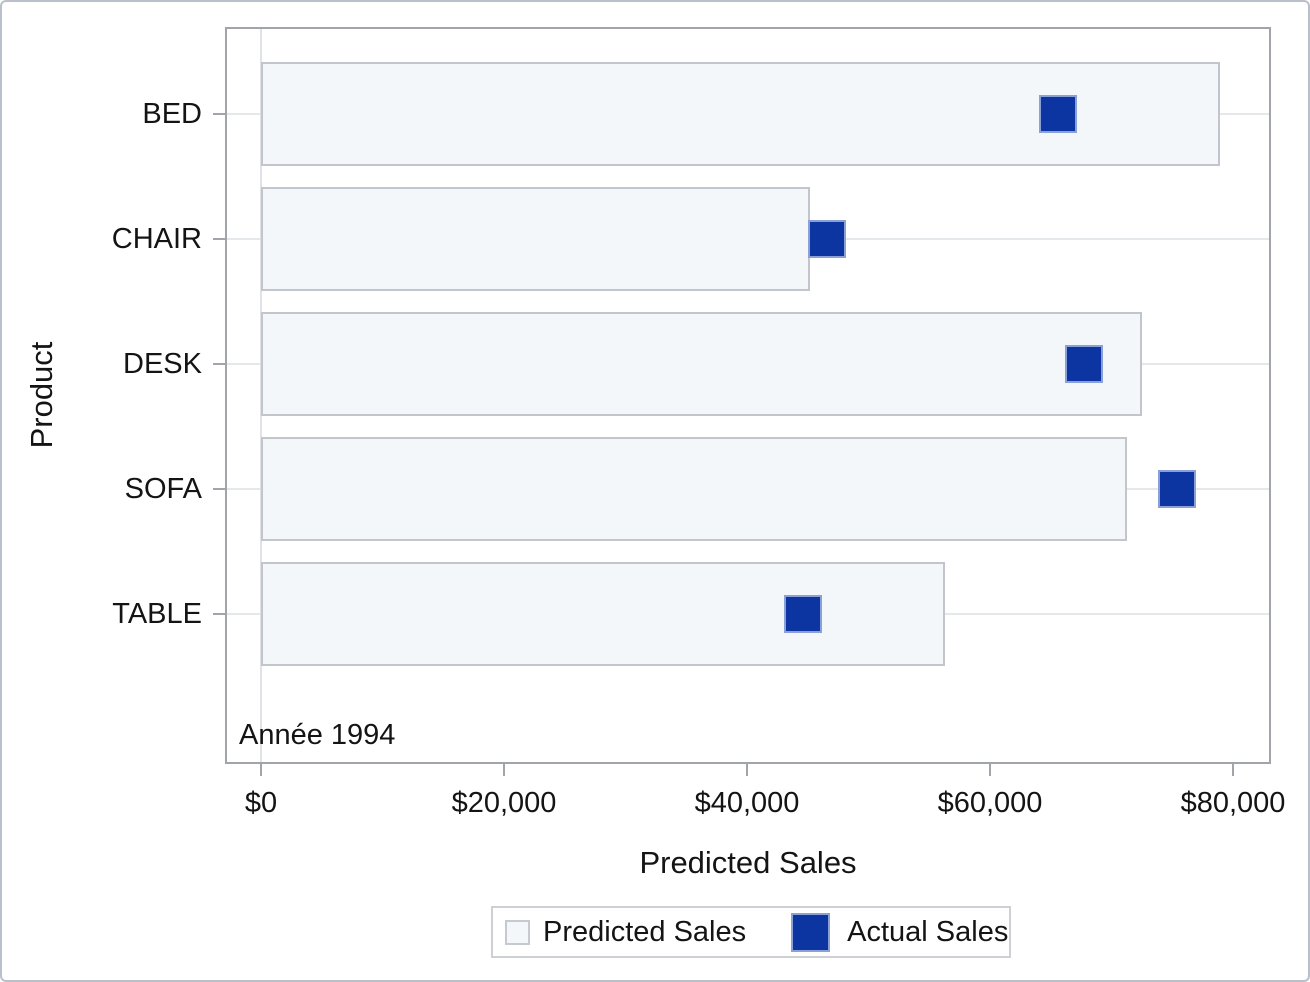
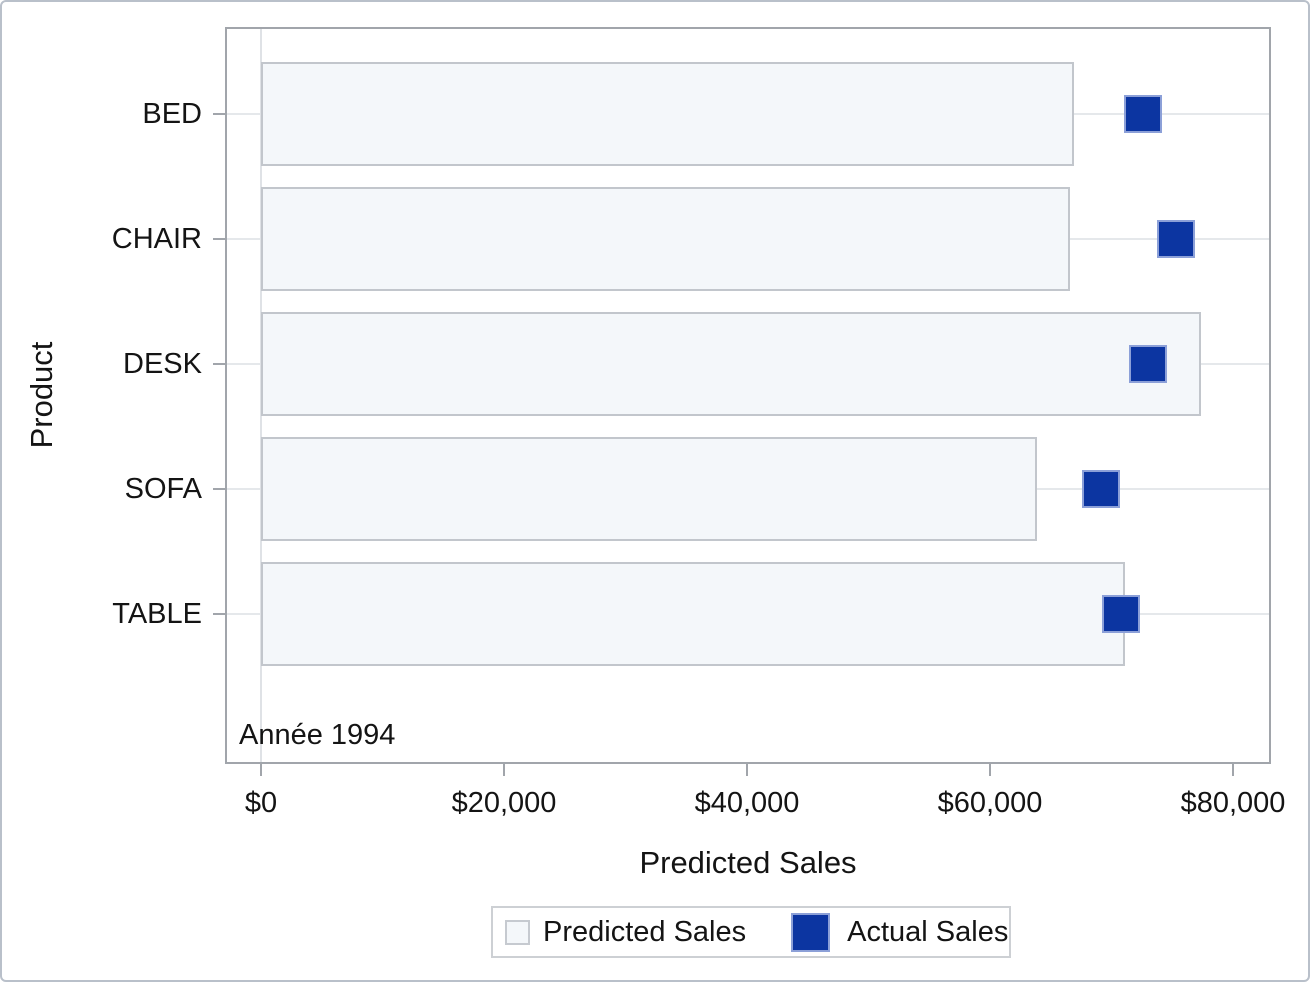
Predicted Sales/BED: $78900 -> $66900
Actual Sales/BED: $65600 -> $72600
Predicted Sales/CHAIR: $45200 -> $66600
Actual Sales/CHAIR: $46600 -> $75300
Predicted Sales/DESK: $72500 -> $77400
Actual Sales/DESK: $67700 -> $73000
Predicted Sales/SOFA: $71300 -> $63900
Actual Sales/SOFA: $75400 -> $69100
Predicted Sales/TABLE: $56300 -> $71100
Actual Sales/TABLE: $44600 -> $70800
